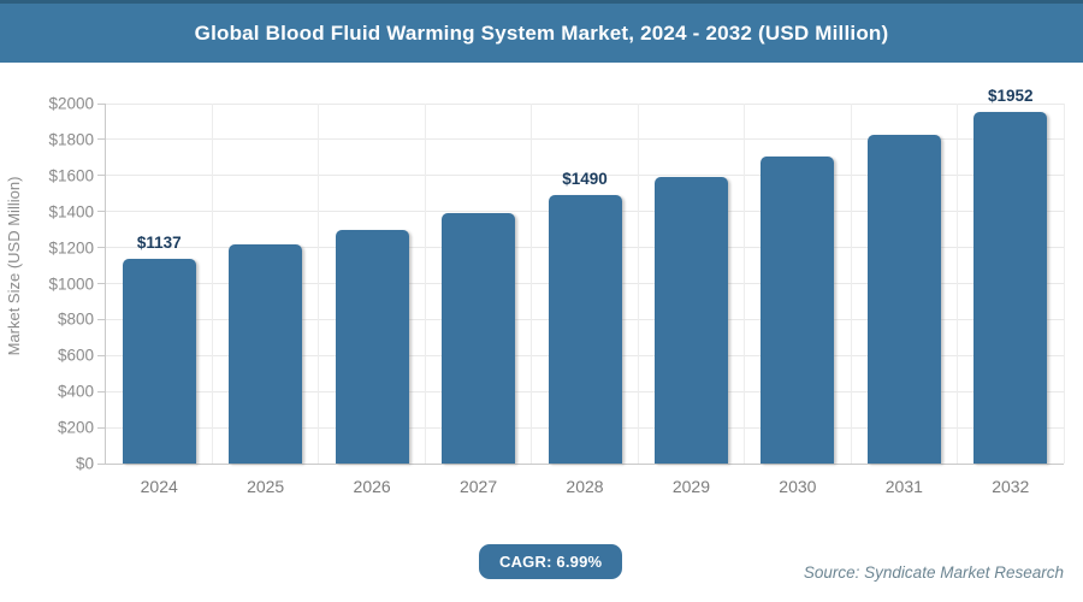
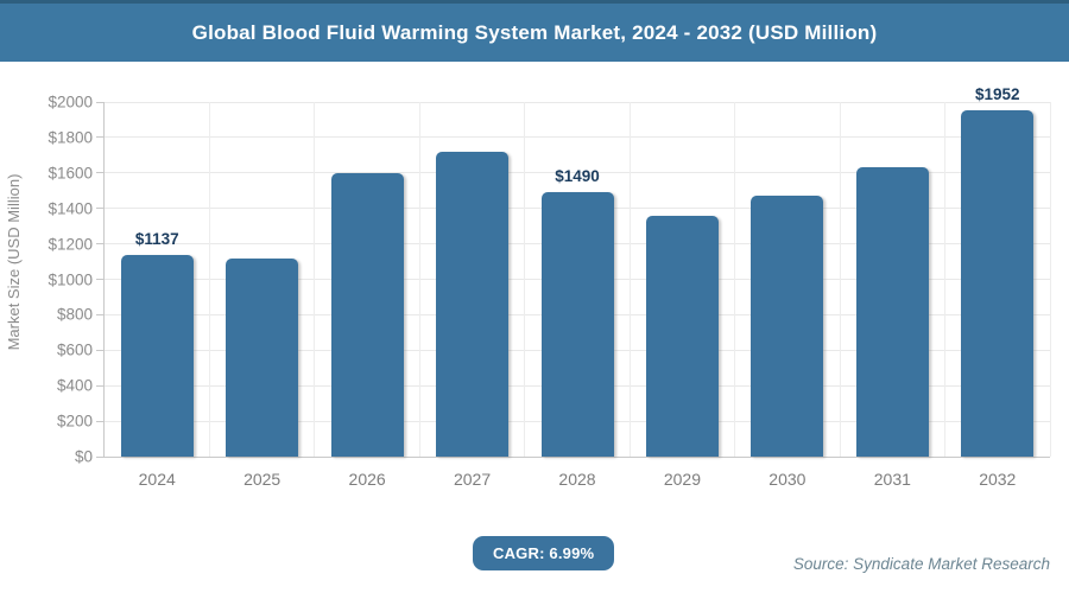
2025: $1220 -> $1120
2026: $1300 -> $1600
2027: $1390 -> $1720
2029: $1590 -> $1360
2030: $1700 -> $1470
2031: $1820 -> $1630
